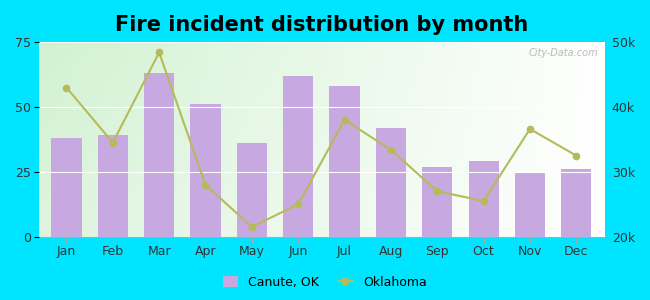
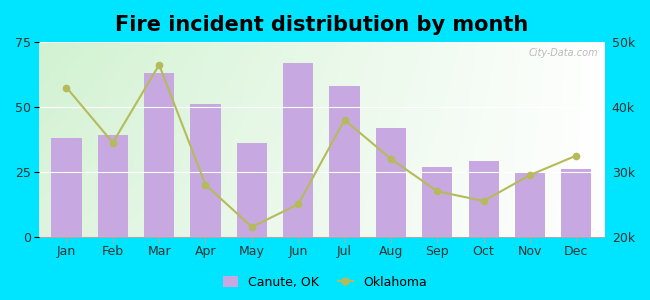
Oklahoma/Mar: 48.4k -> 46.5k
Canute, OK/Jun: 62 -> 67
Oklahoma/Aug: 33.4k -> 32.0k
Oklahoma/Nov: 36.6k -> 29.5k
